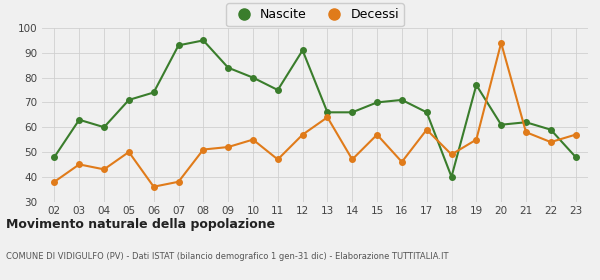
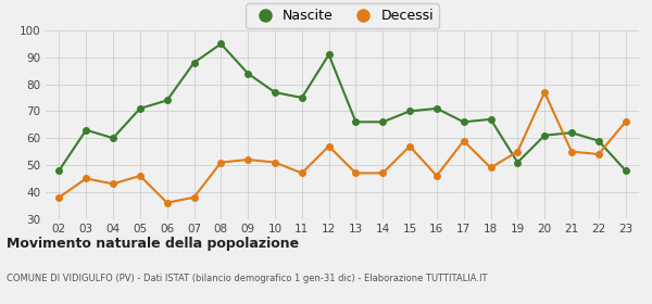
Decessi/05: 50 -> 46
Nascite/07: 93 -> 88
Nascite/10: 80 -> 77
Decessi/10: 55 -> 51
Decessi/13: 64 -> 47
Nascite/18: 40 -> 67
Nascite/19: 77 -> 51
Decessi/20: 94 -> 77
Decessi/21: 58 -> 55
Decessi/23: 57 -> 66
